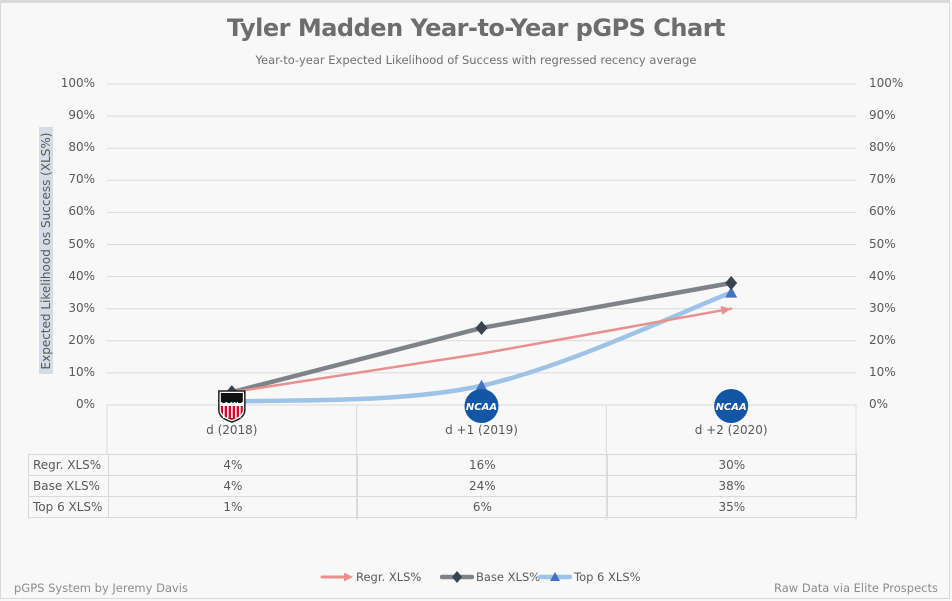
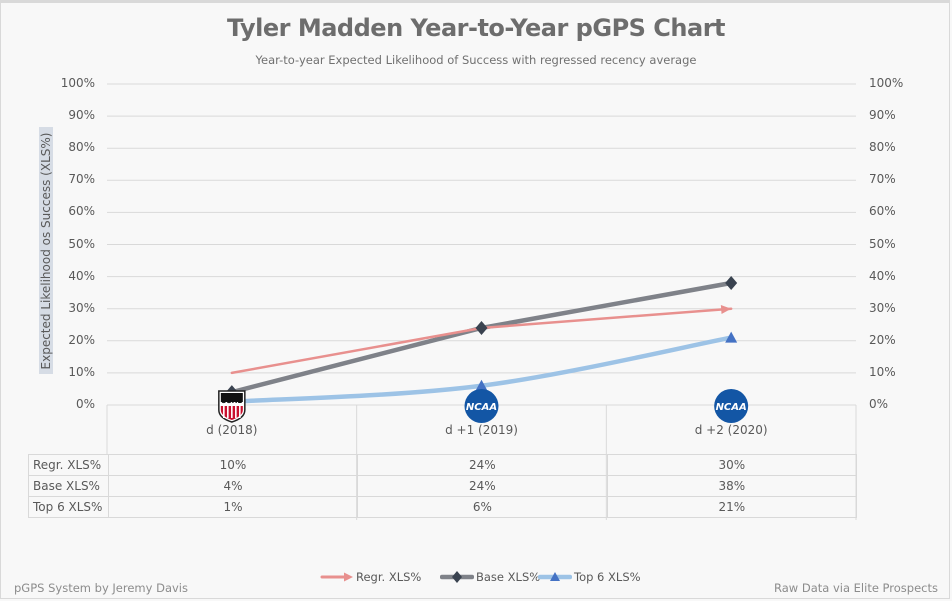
Regr. XLS%/d (2018): 4% -> 10%
Regr. XLS%/d +1 (2019): 16% -> 24%
Top 6 XLS%/d +2 (2020): 35% -> 21%
